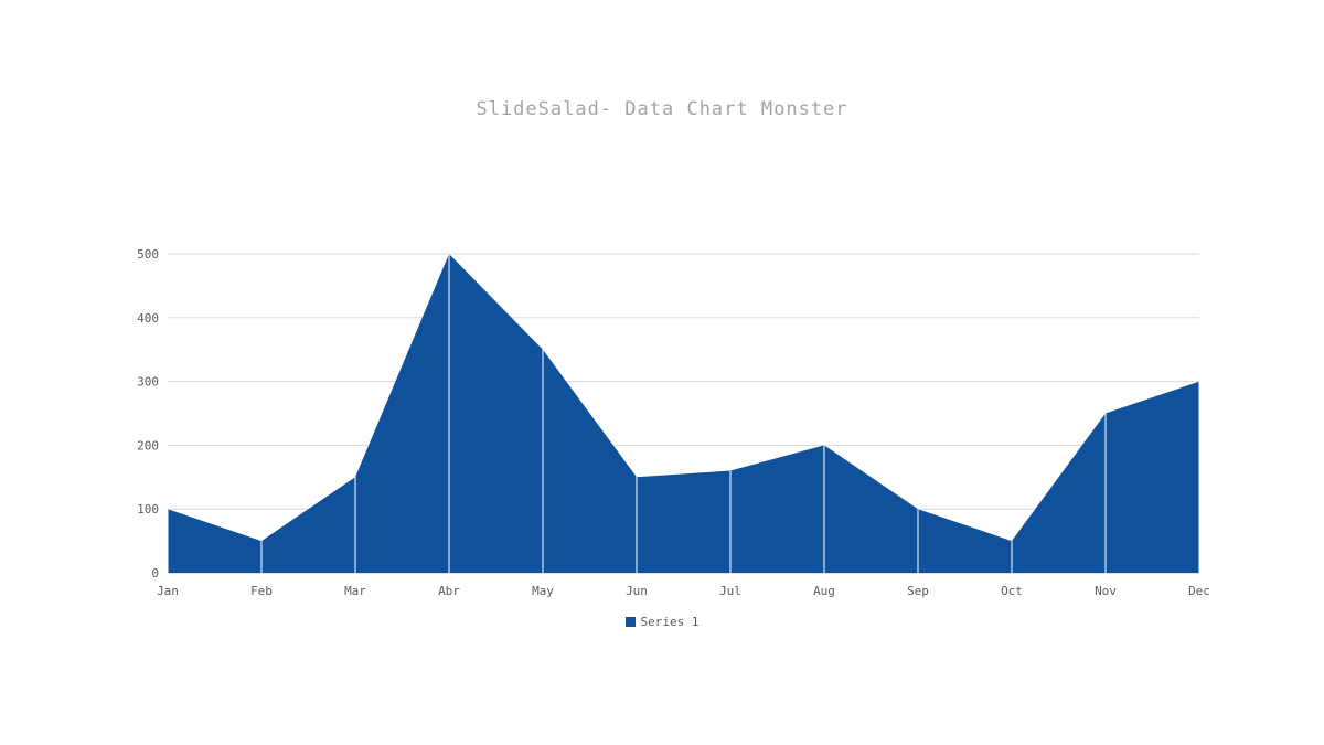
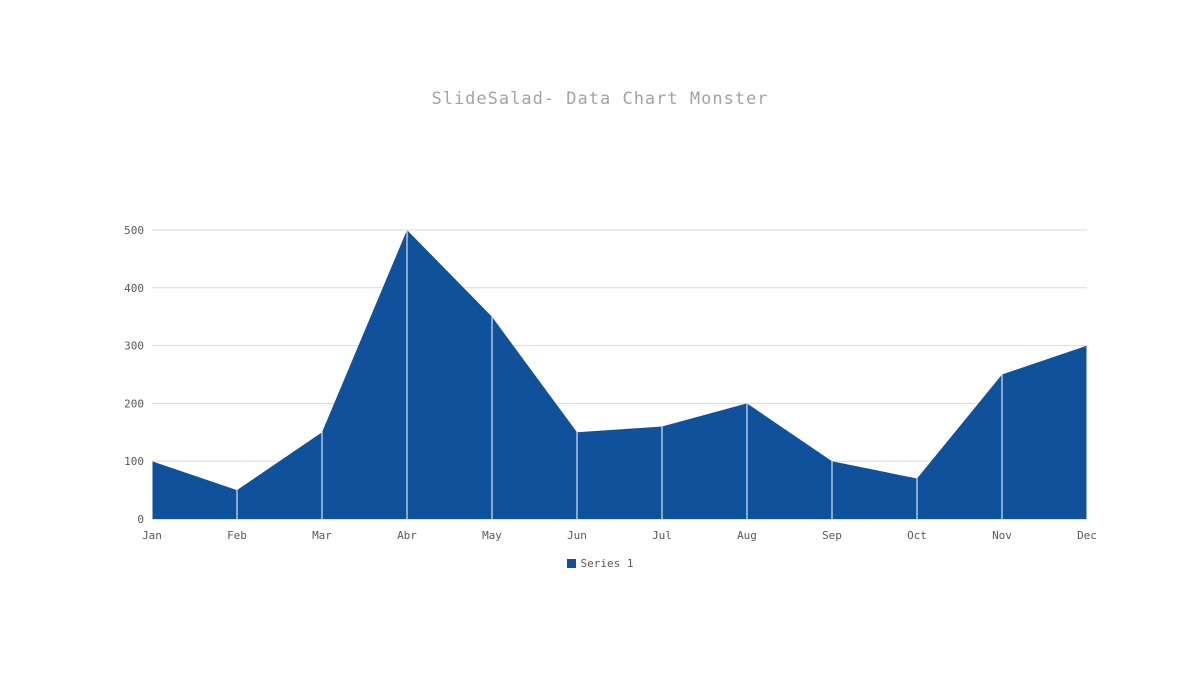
Oct: 50 -> 70
